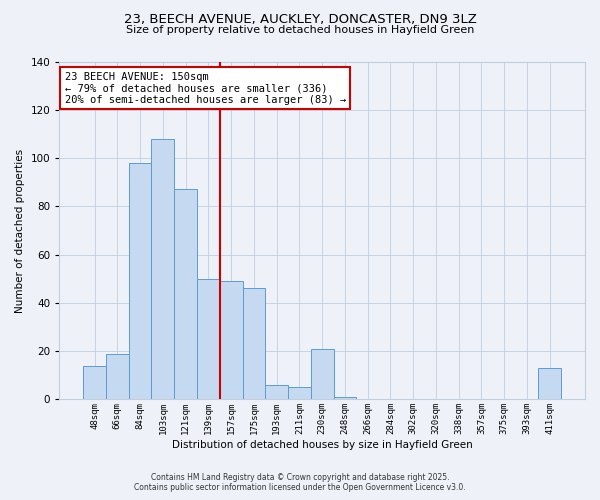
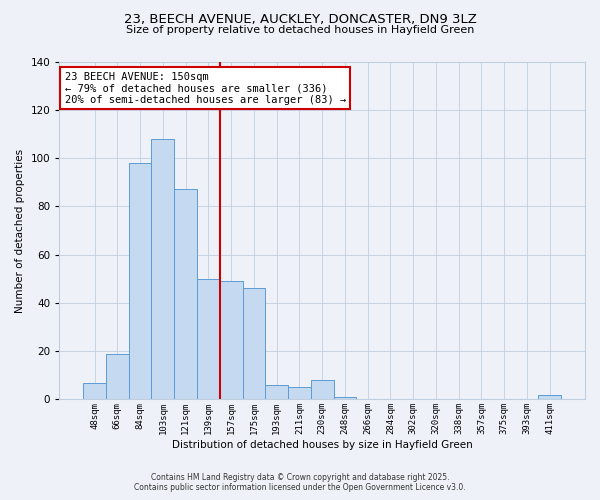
48sqm: 14 -> 7
230sqm: 21 -> 8
411sqm: 13 -> 2
